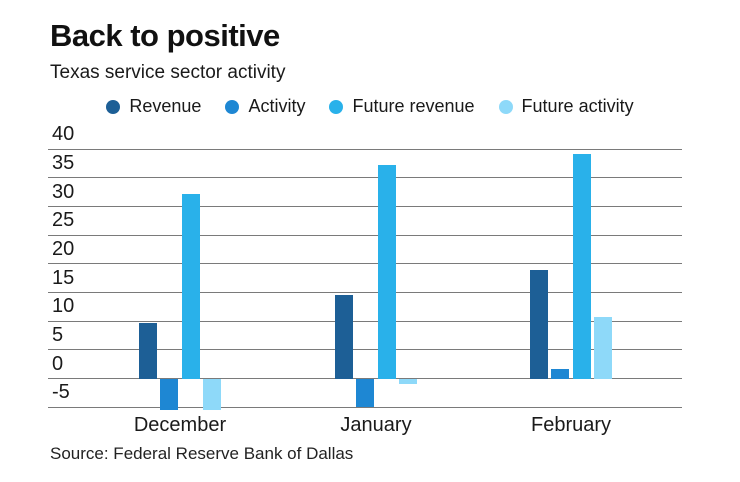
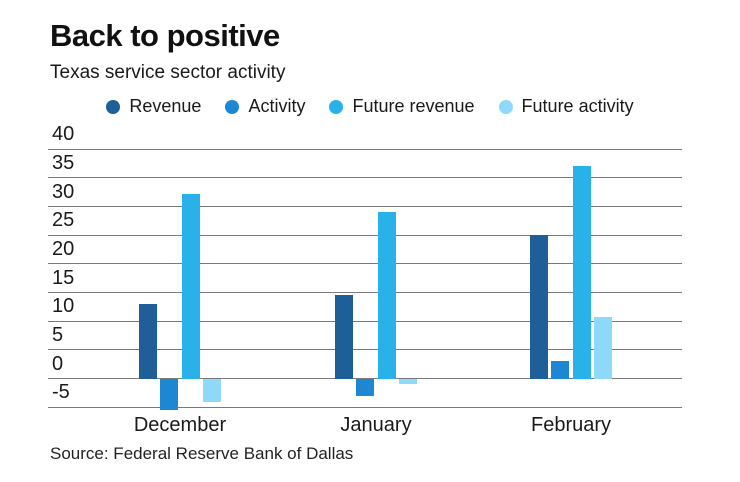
Revenue/December: 10 -> 13
Future activity/December: -5 -> -4
Activity/January: -5 -> -3
Future revenue/January: 37 -> 29
Revenue/February: 19 -> 25
Activity/February: 2 -> 3
Future revenue/February: 39 -> 37
